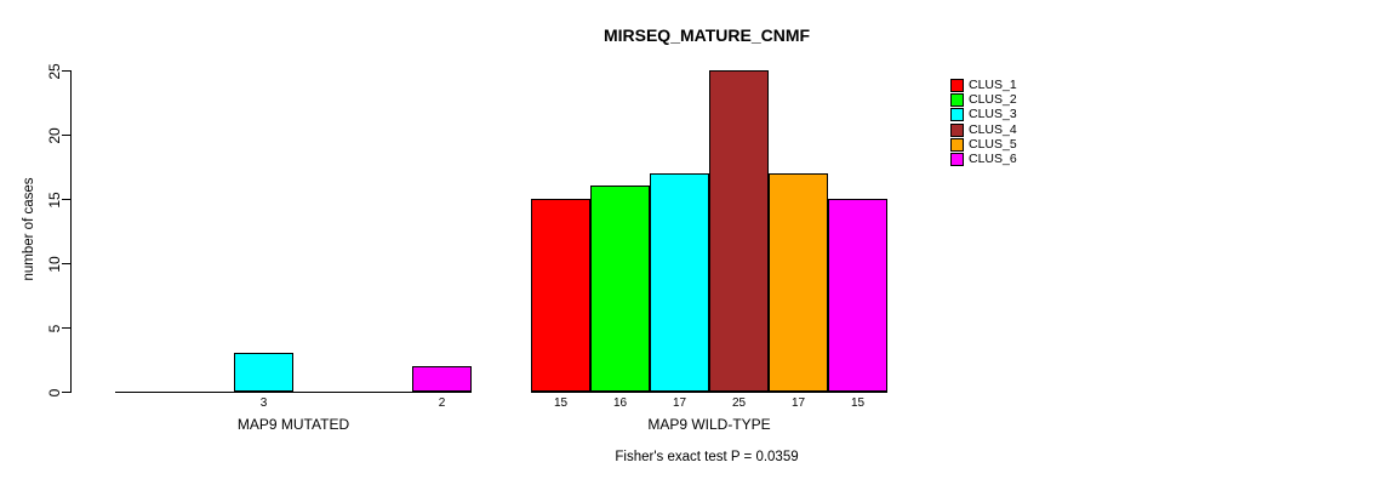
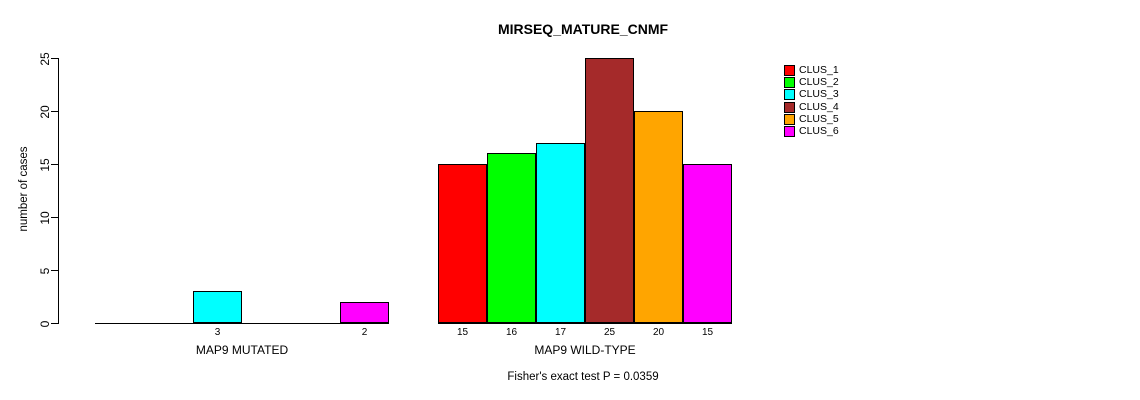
CLUS_5/MAP9 WILD-TYPE: 17 -> 20
